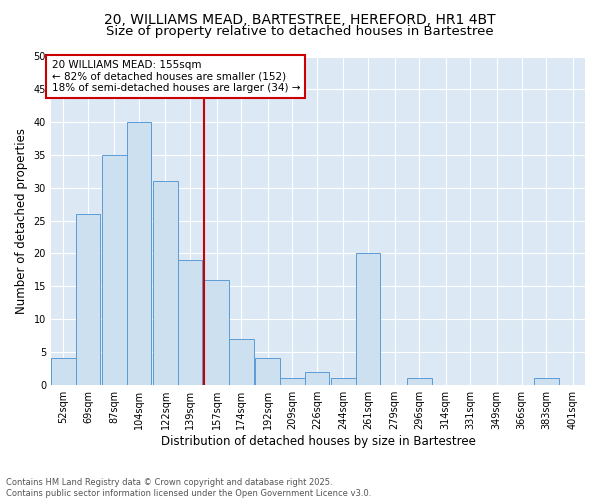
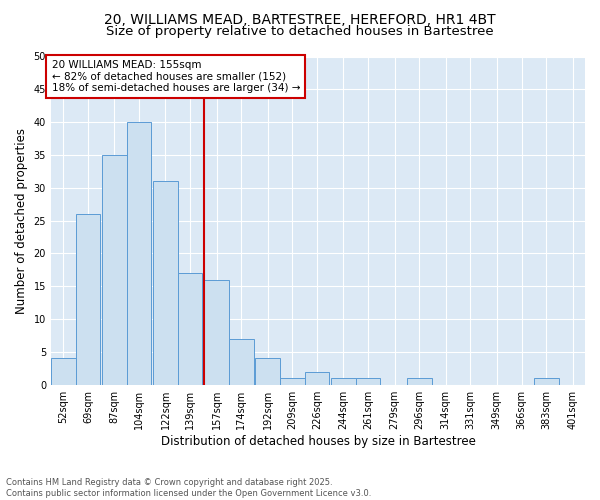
139sqm: 19 -> 17
261sqm: 20 -> 1
